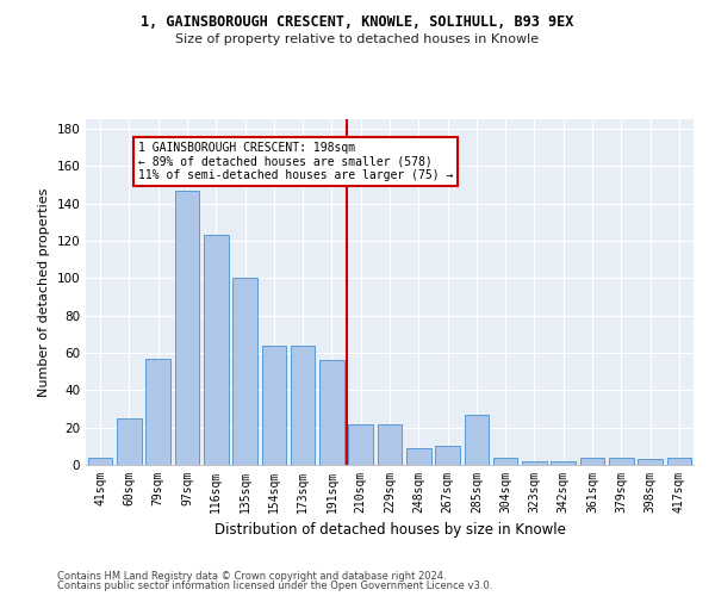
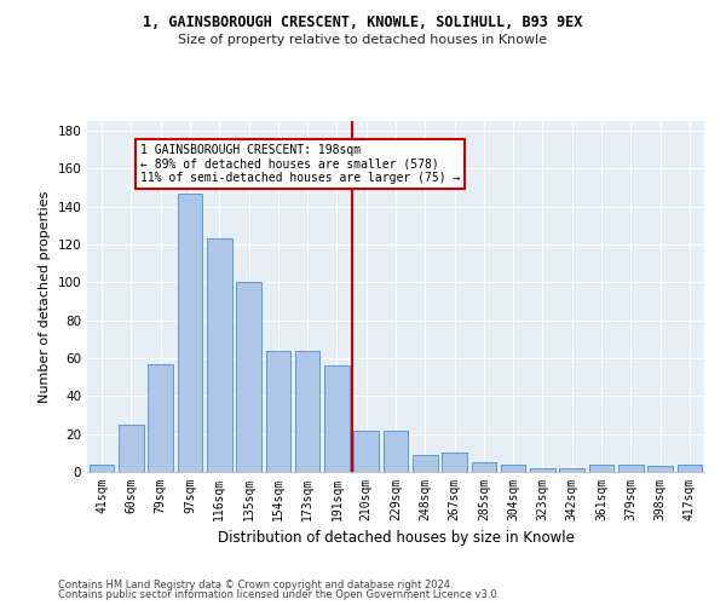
285sqm: 27 -> 5
